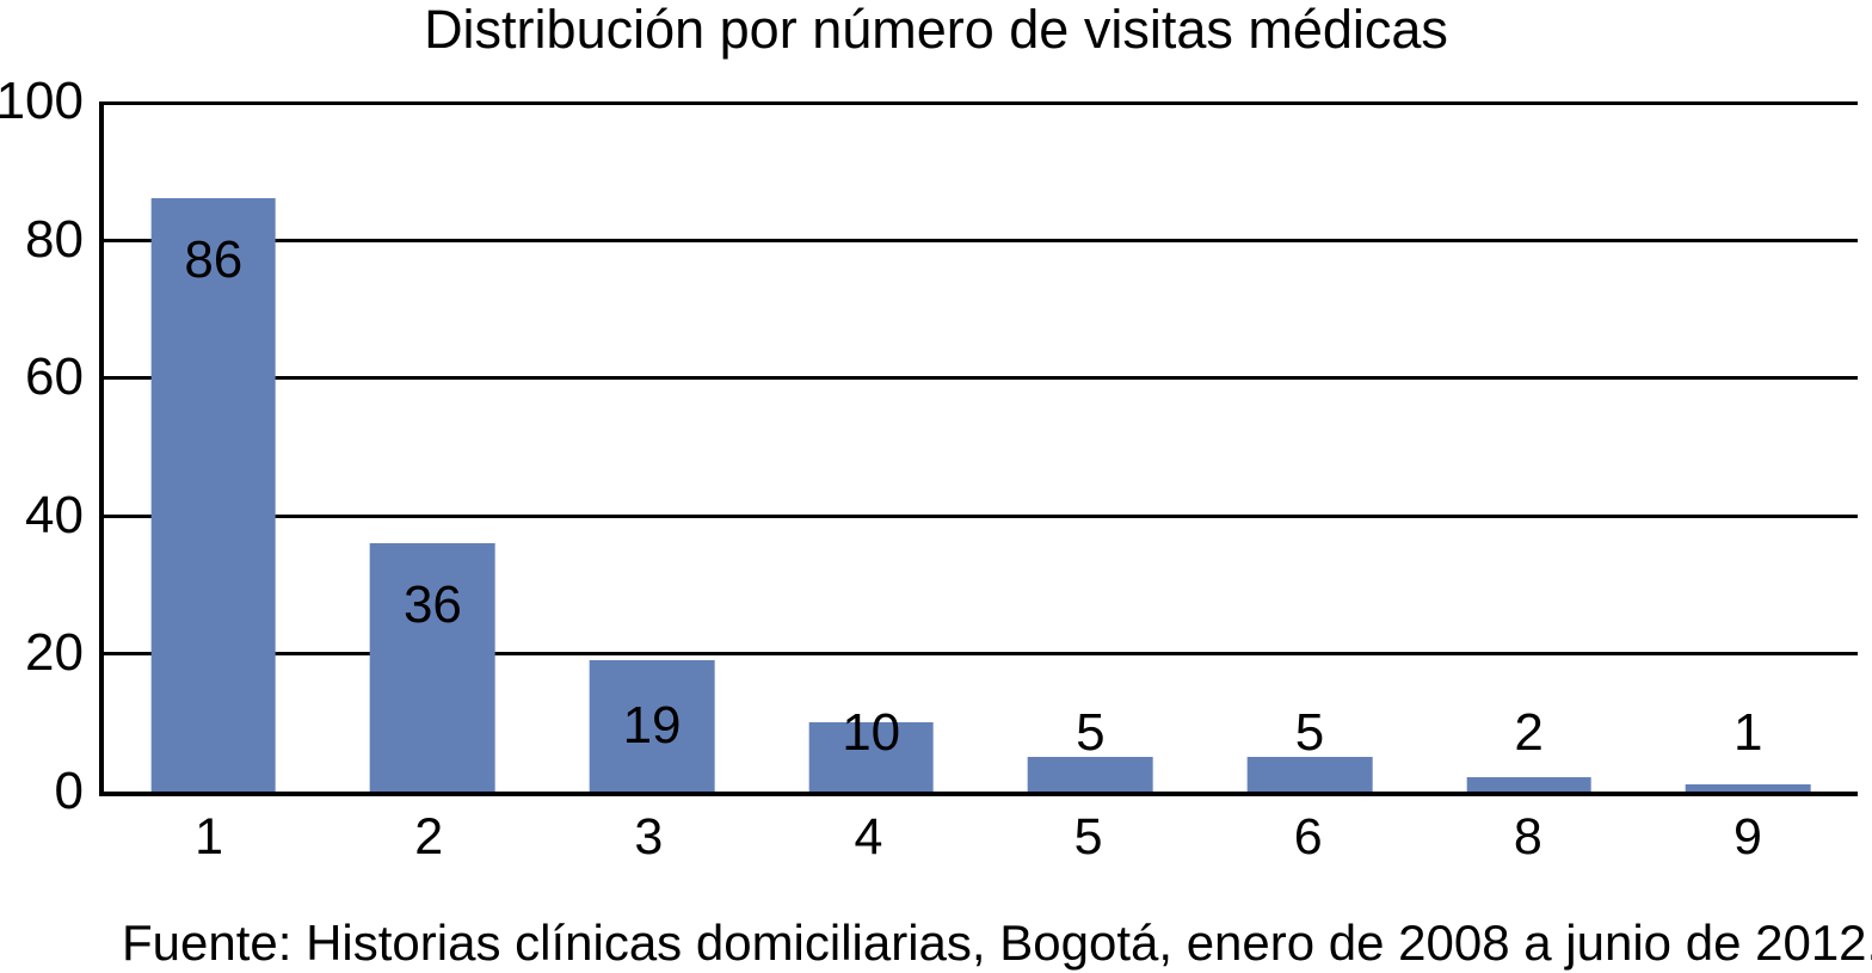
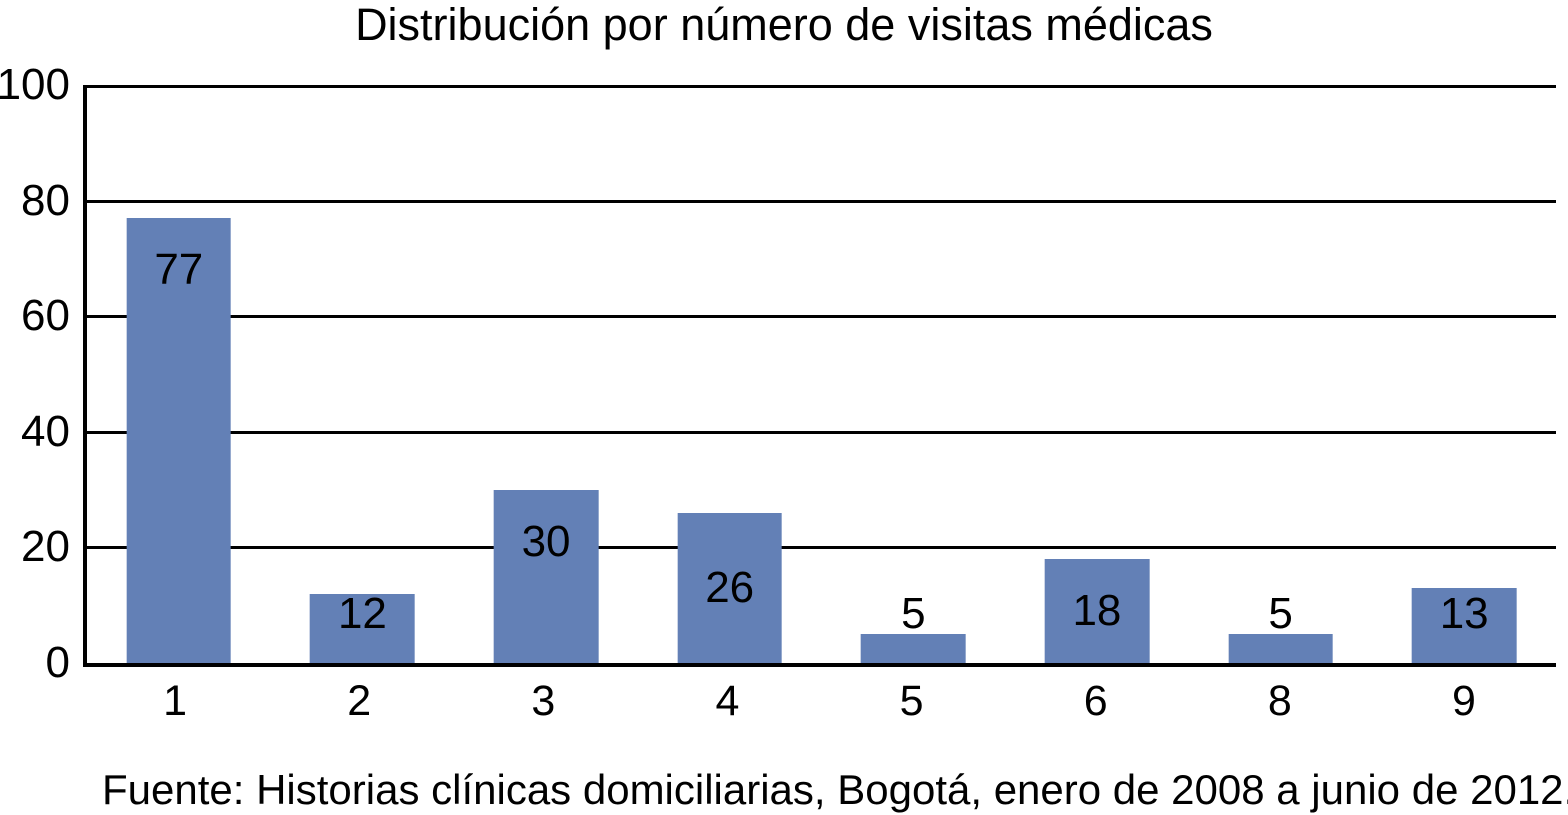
1: 86 -> 77
2: 36 -> 12
3: 19 -> 30
4: 10 -> 26
6: 5 -> 18
8: 2 -> 5
9: 1 -> 13
